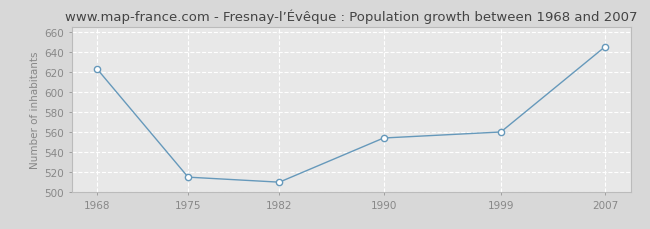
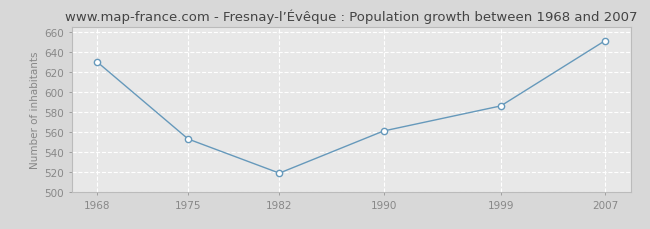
1968: 623 -> 630
1975: 515 -> 553
1982: 510 -> 519
1990: 554 -> 561
1999: 560 -> 586
2007: 645 -> 651
